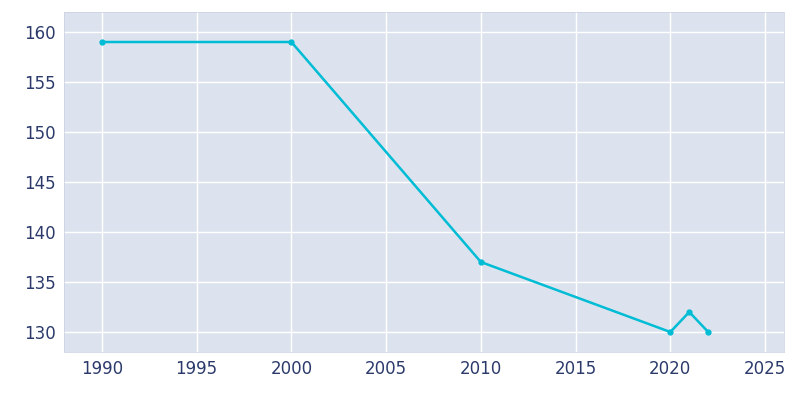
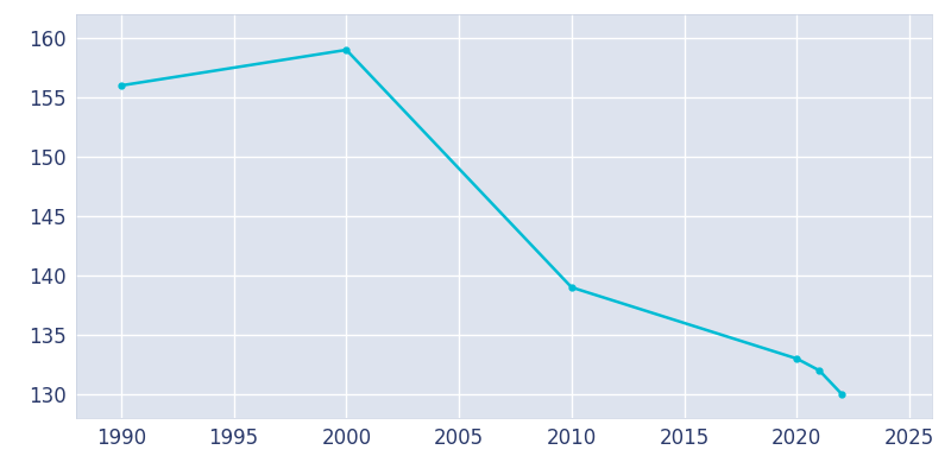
1990: 159 -> 156
2010: 137 -> 139
2020: 130 -> 133
